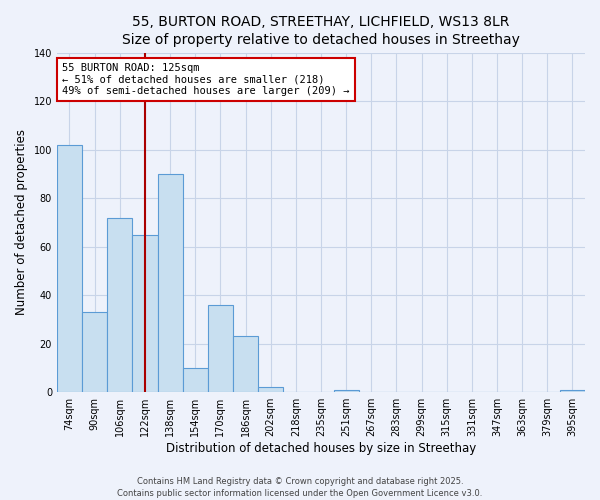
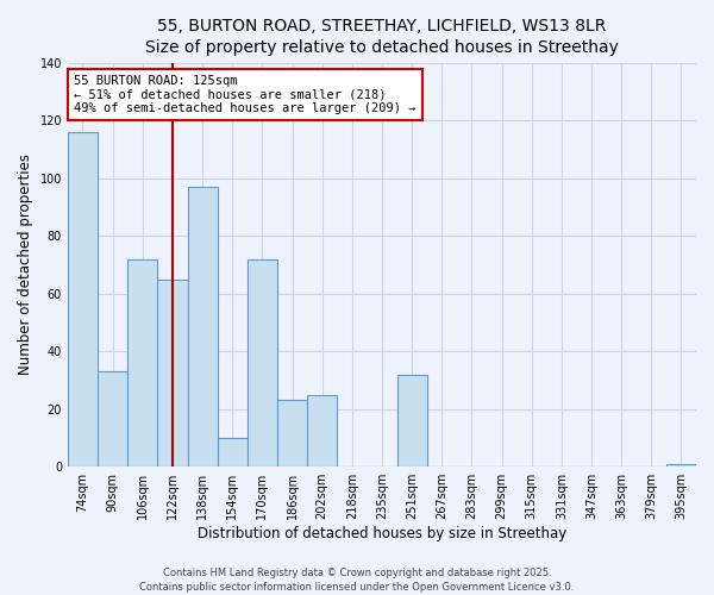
74sqm: 102 -> 116
138sqm: 90 -> 97
170sqm: 36 -> 72
202sqm: 2 -> 25
251sqm: 1 -> 32
